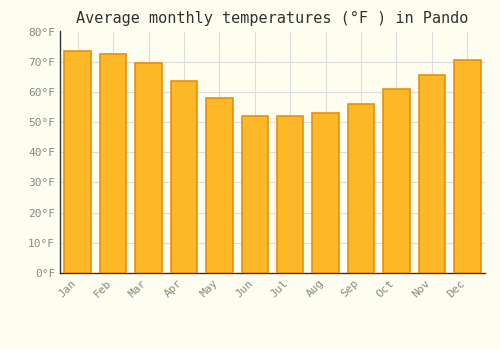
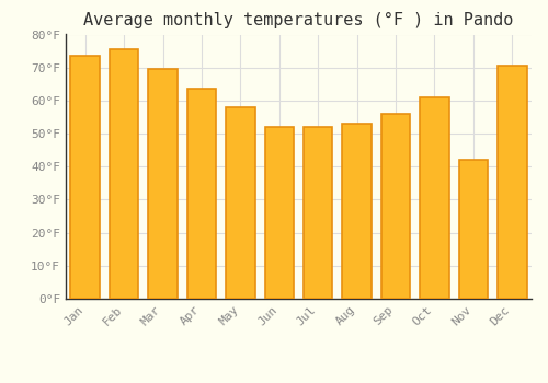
Feb: 72.5°F -> 75.5°F
Nov: 65.5°F -> 42.0°F
